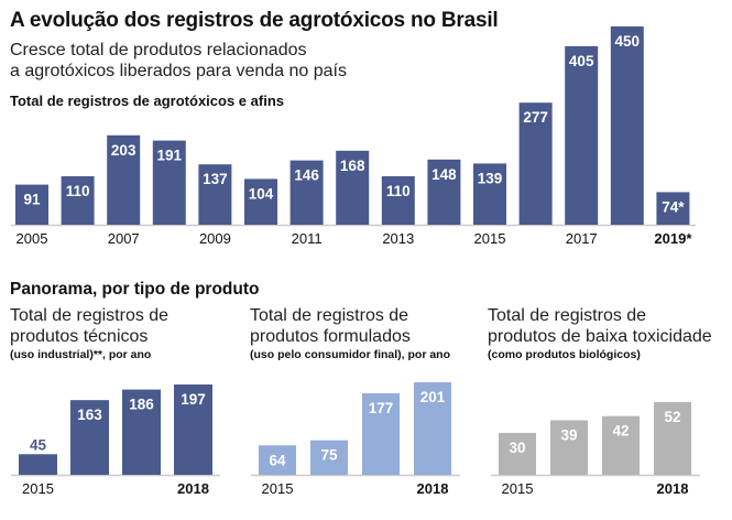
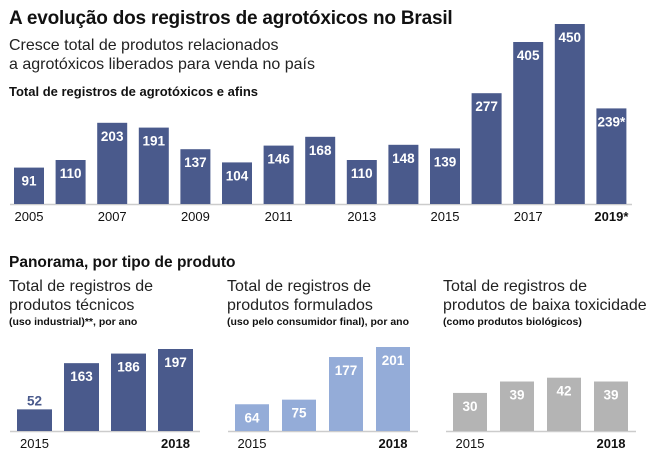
Total de registros de agrotóxicos e afins/2019*: 74 -> 239
Total de registros de produtos técnicos/2015: 45 -> 52
Total de registros de produtos de baixa toxicidade/2018: 52 -> 39
